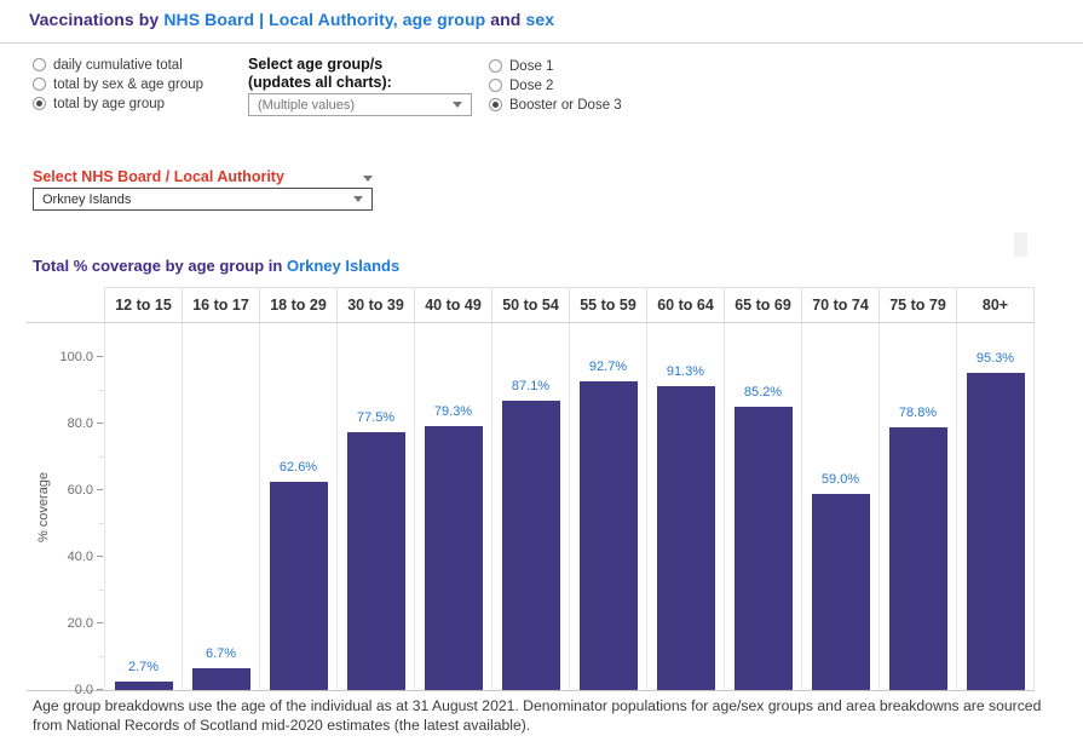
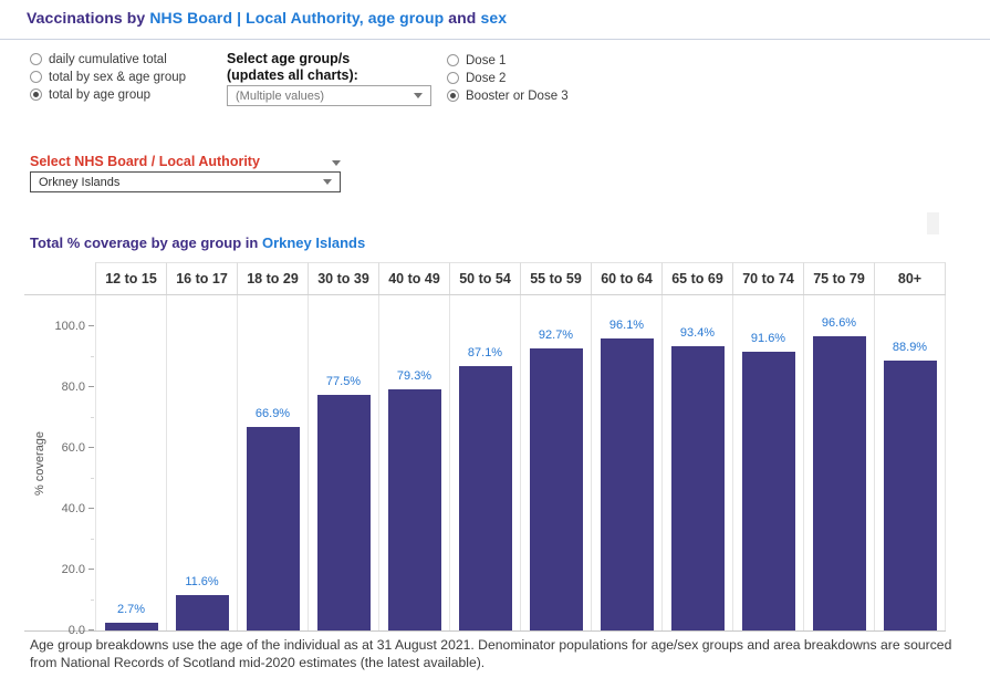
16 to 17: 6.7% -> 11.6%
18 to 29: 62.6% -> 66.9%
60 to 64: 91.3% -> 96.1%
65 to 69: 85.2% -> 93.4%
70 to 74: 59.0% -> 91.6%
75 to 79: 78.8% -> 96.6%
80+: 95.3% -> 88.9%
